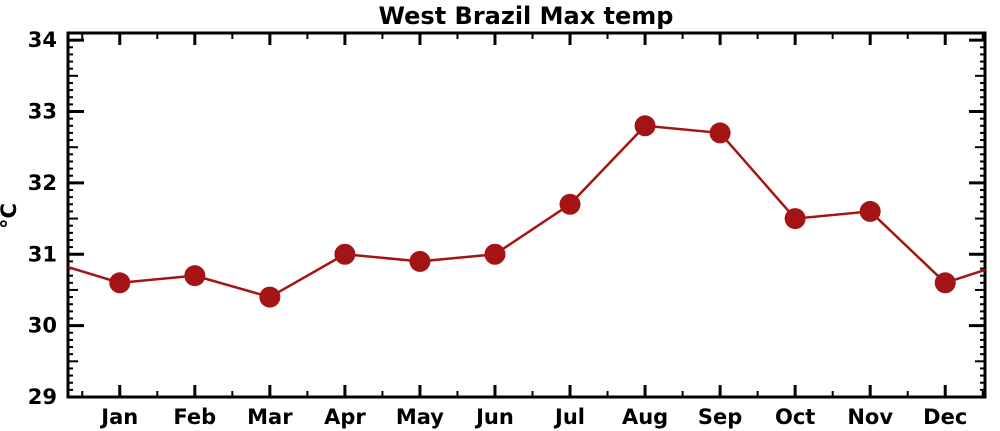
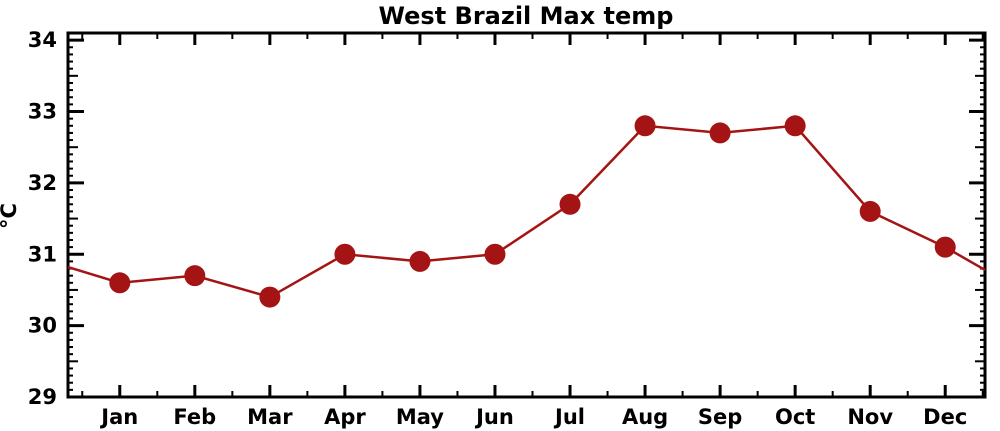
Oct: 31.5 -> 32.8
Dec: 30.6 -> 31.1
